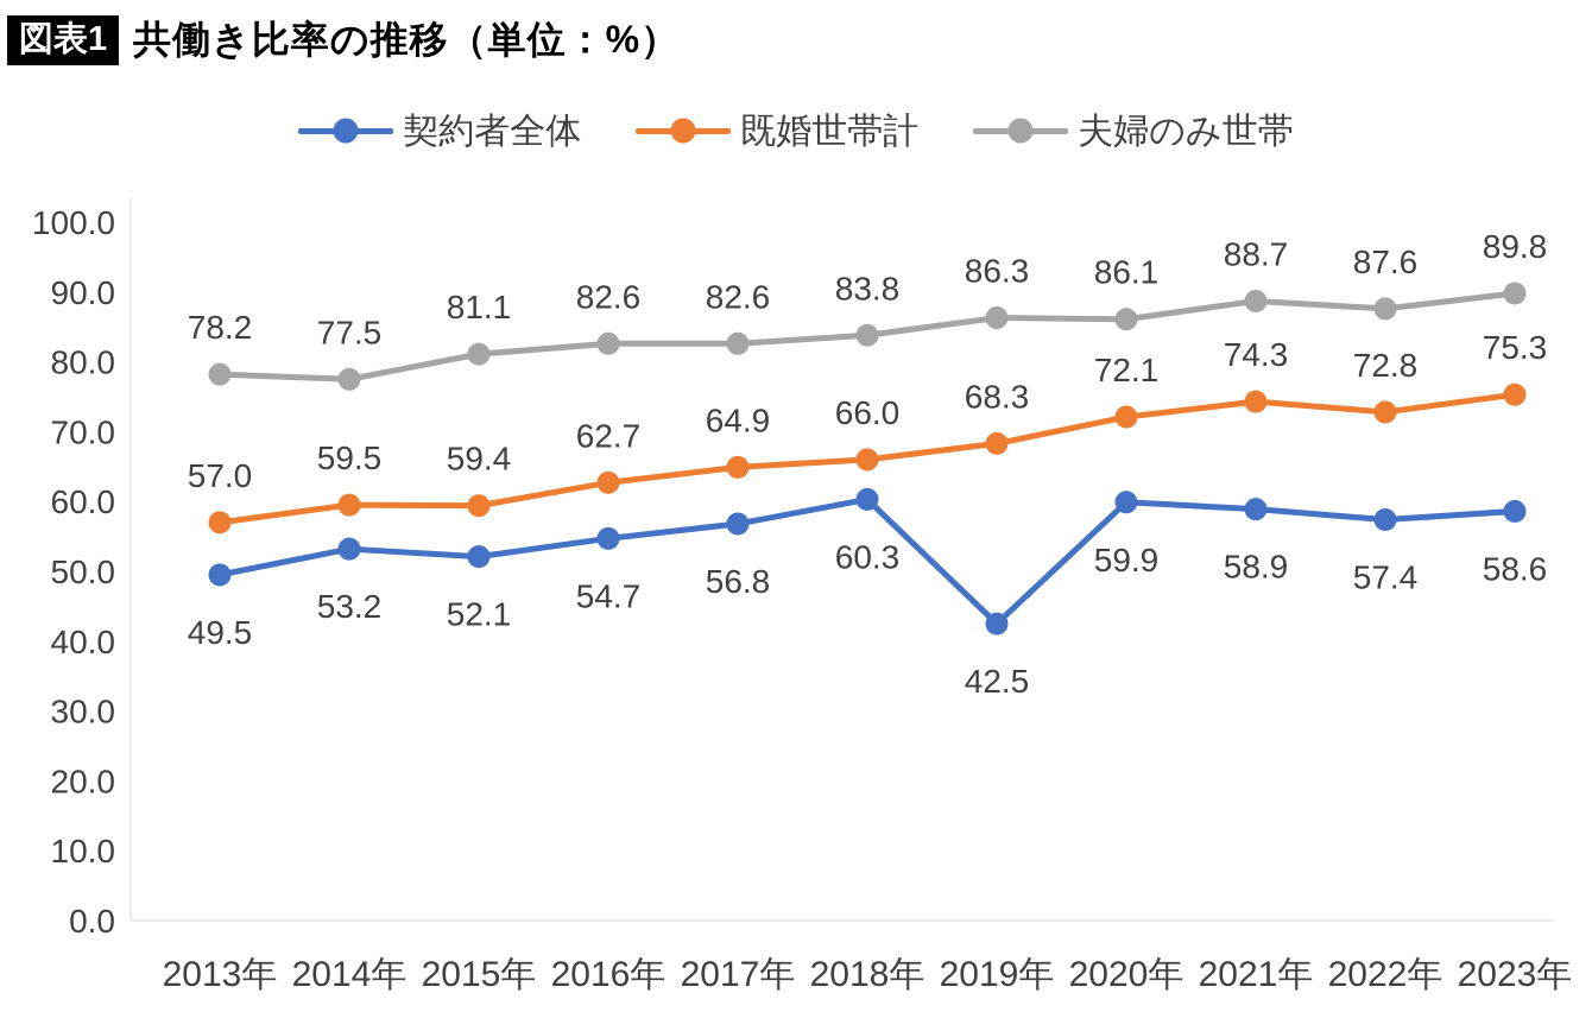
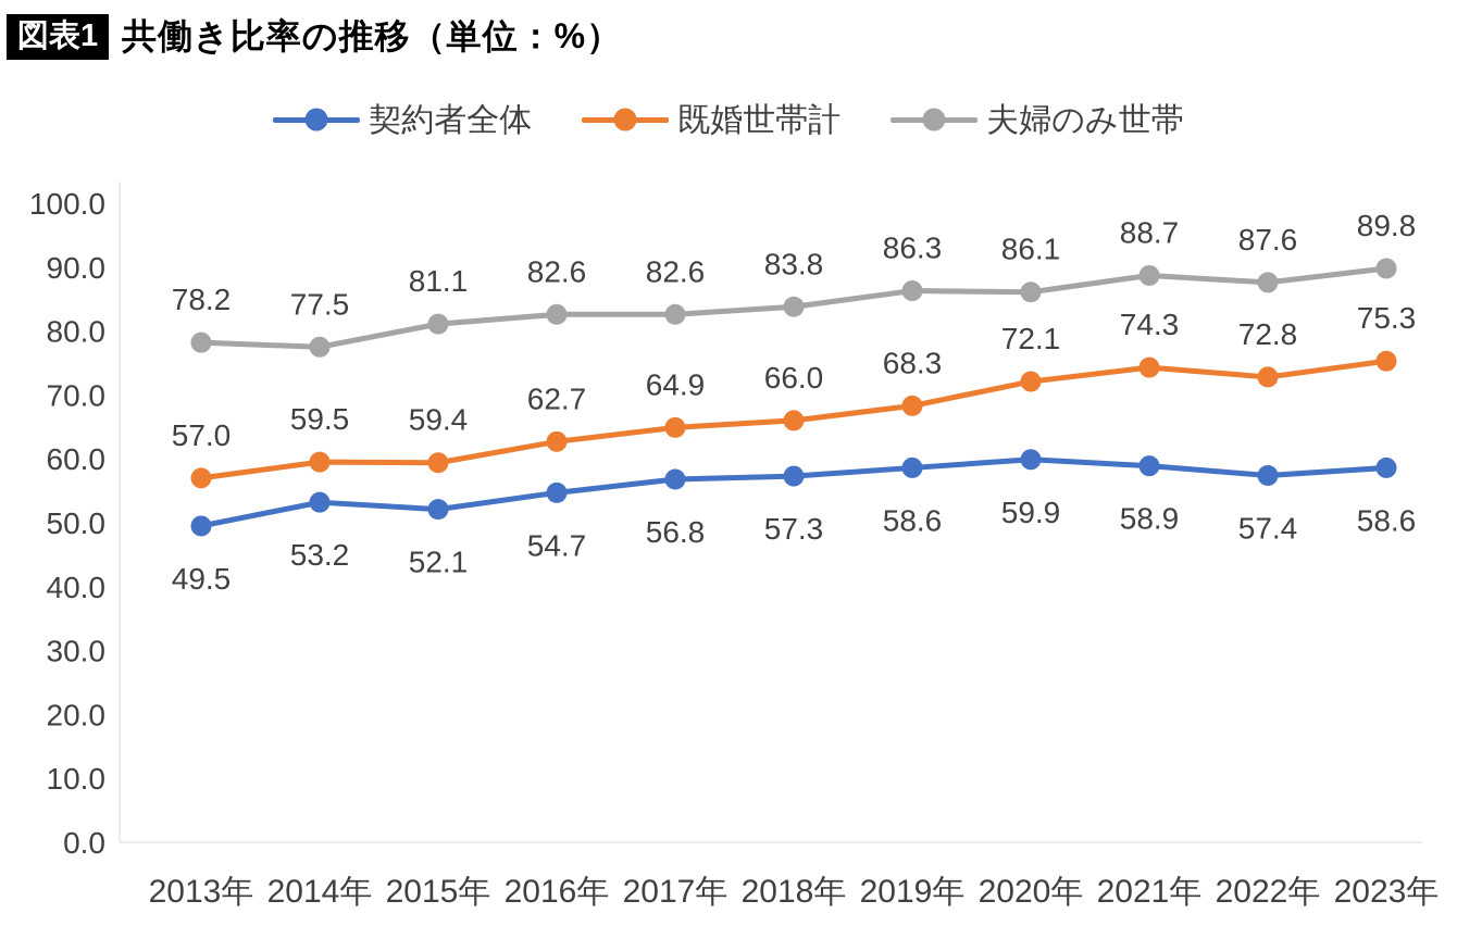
契約者全体/2018年: 60.3 -> 57.3
契約者全体/2019年: 42.5 -> 58.6
